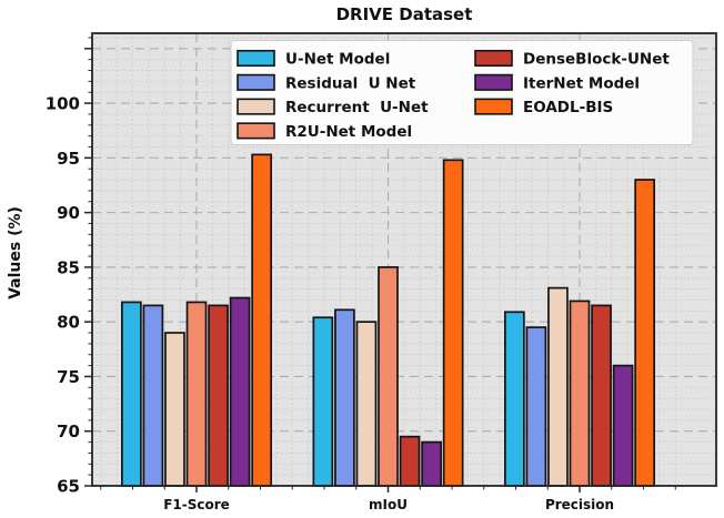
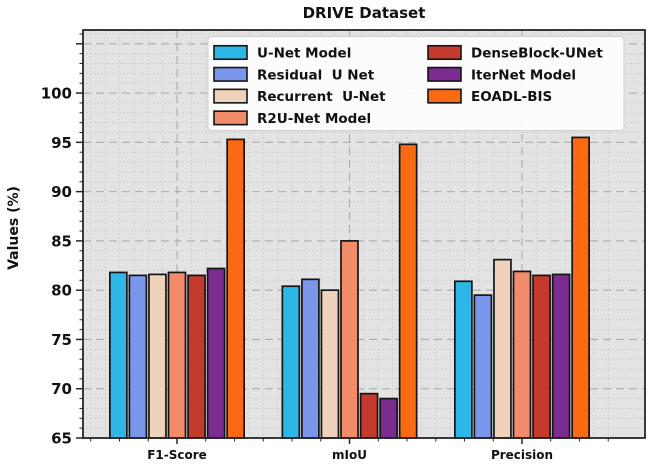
Recurrent U-Net/F1-Score: 79 -> 82
IterNet Model/Precision: 76 -> 82
EOADL-BIS/Precision: 93 -> 96
